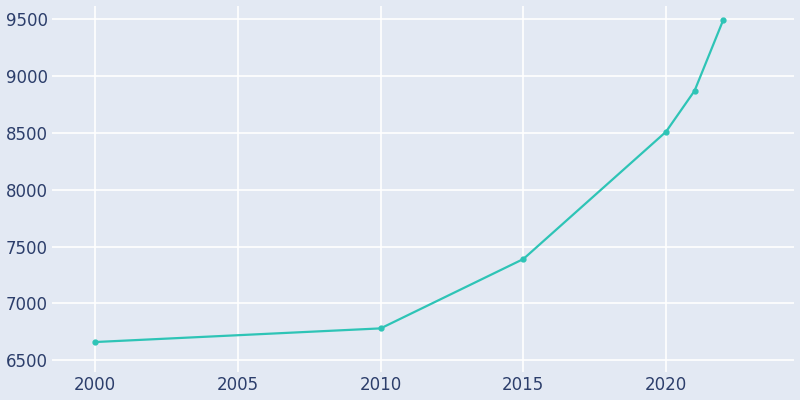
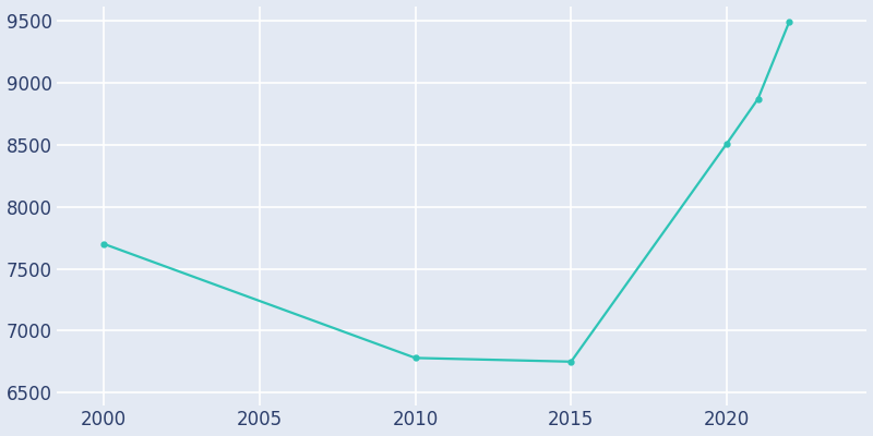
2000: 6660 -> 7700
2015: 7390 -> 6750
